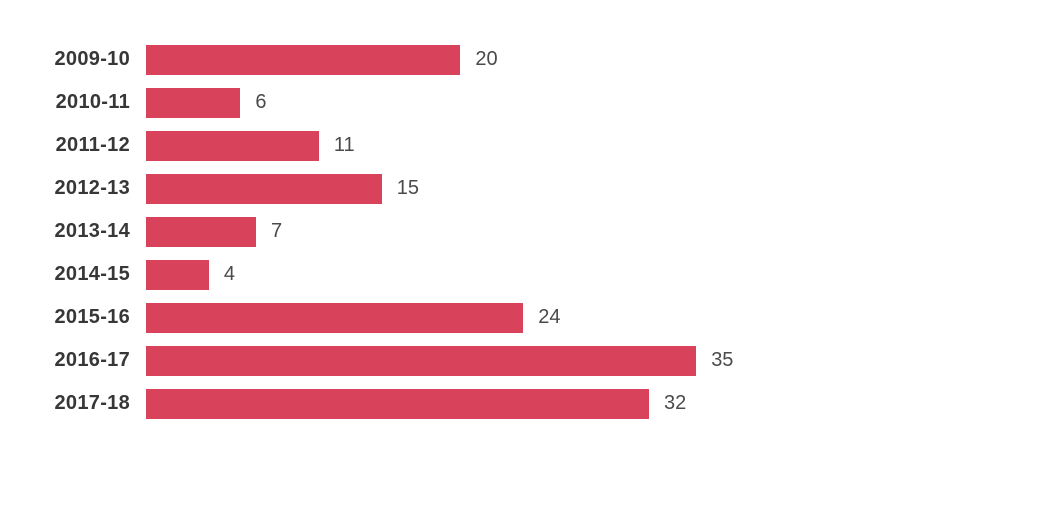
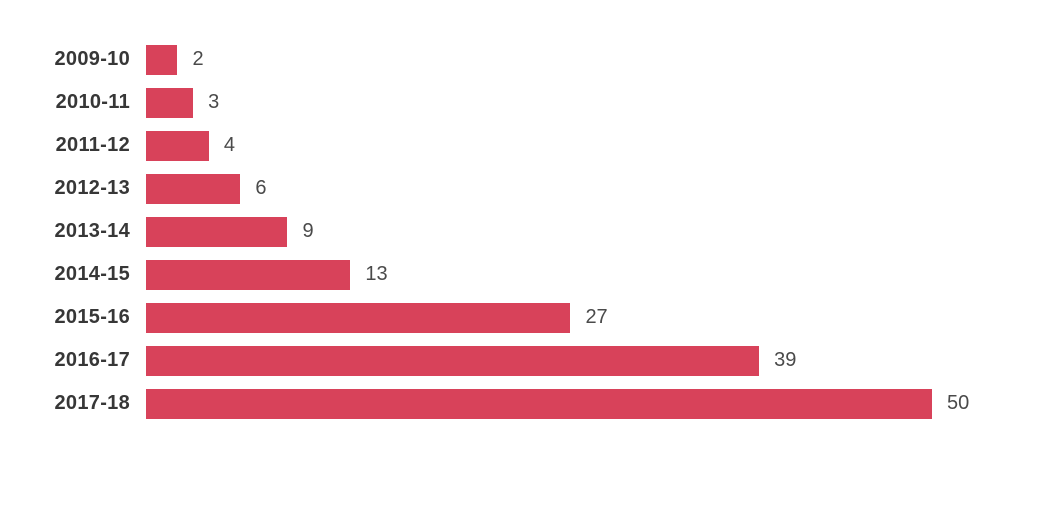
2009-10: 20 -> 2
2010-11: 6 -> 3
2011-12: 11 -> 4
2012-13: 15 -> 6
2013-14: 7 -> 9
2014-15: 4 -> 13
2015-16: 24 -> 27
2016-17: 35 -> 39
2017-18: 32 -> 50
